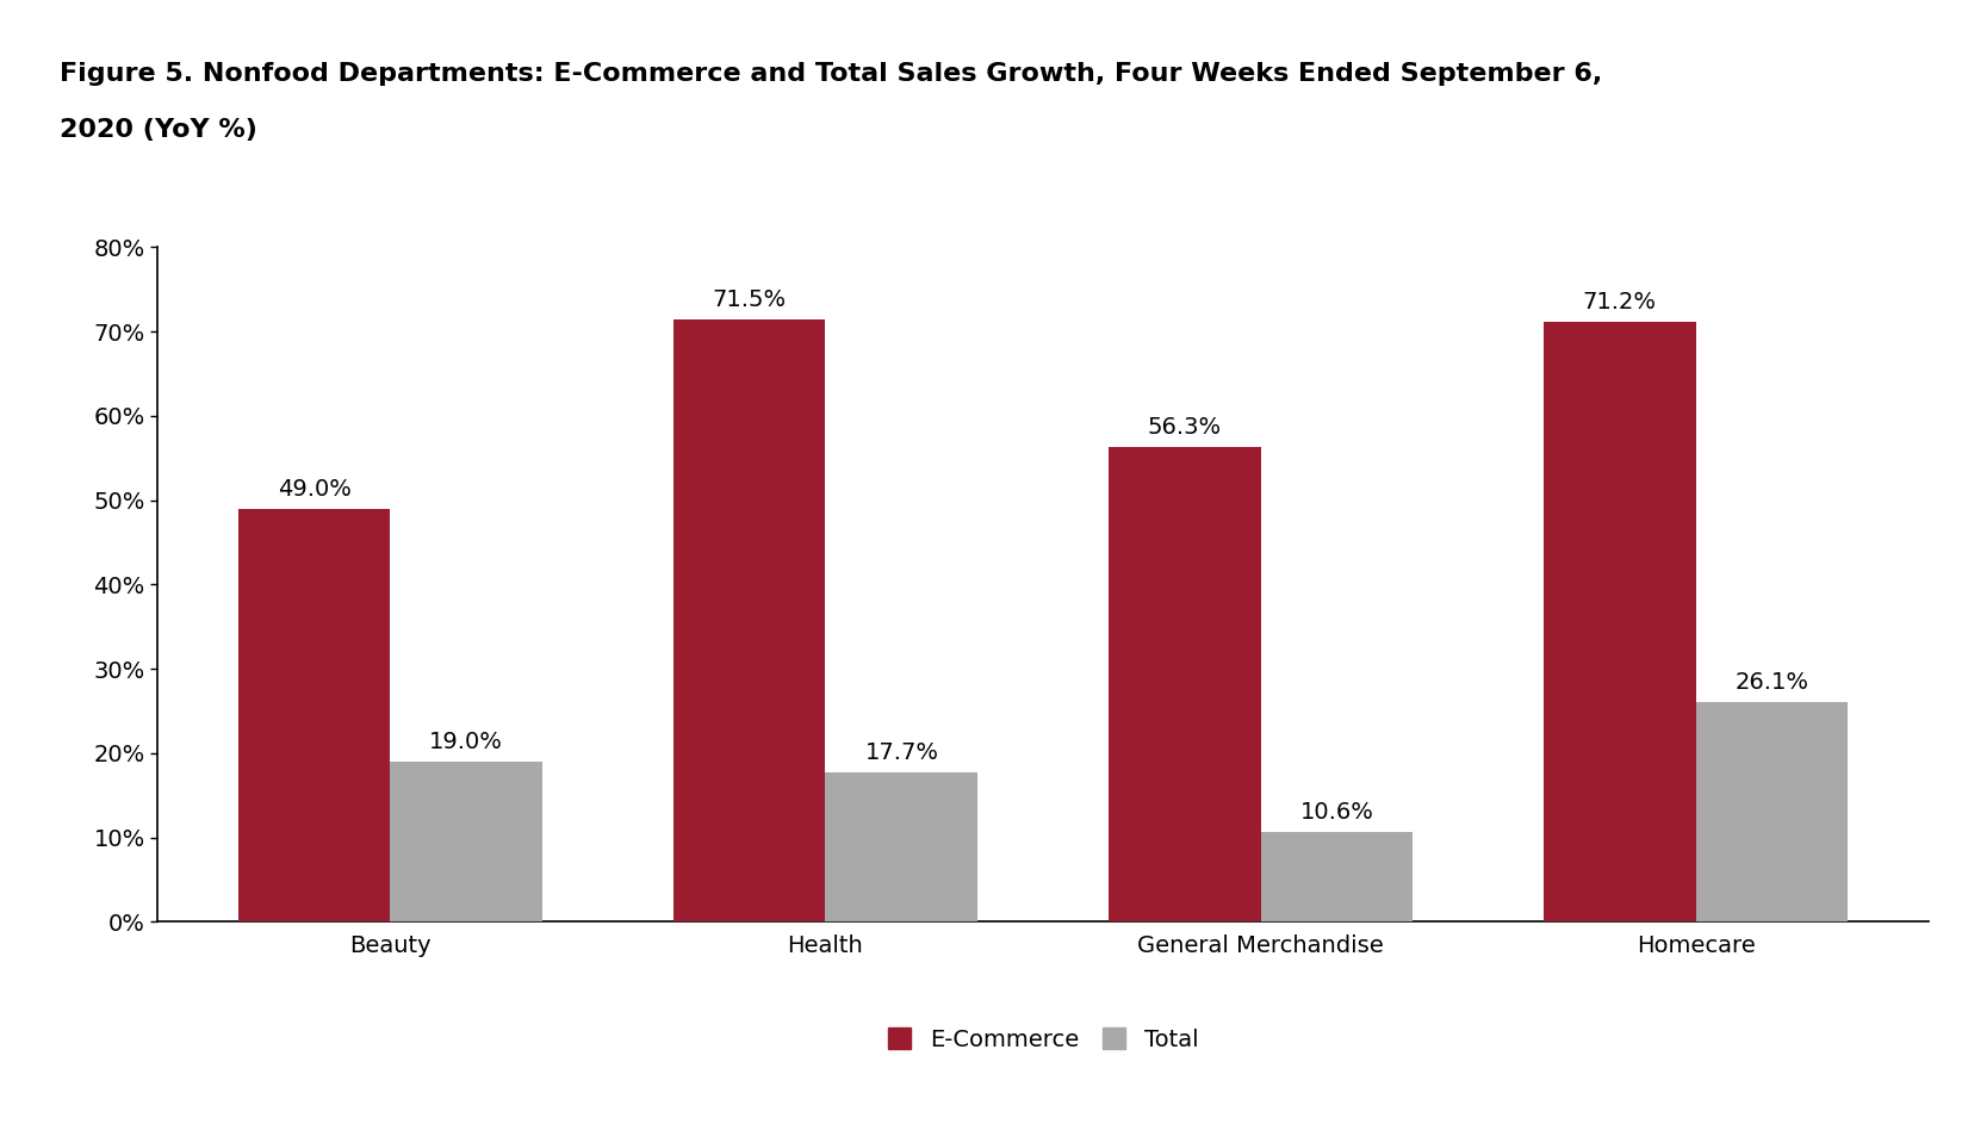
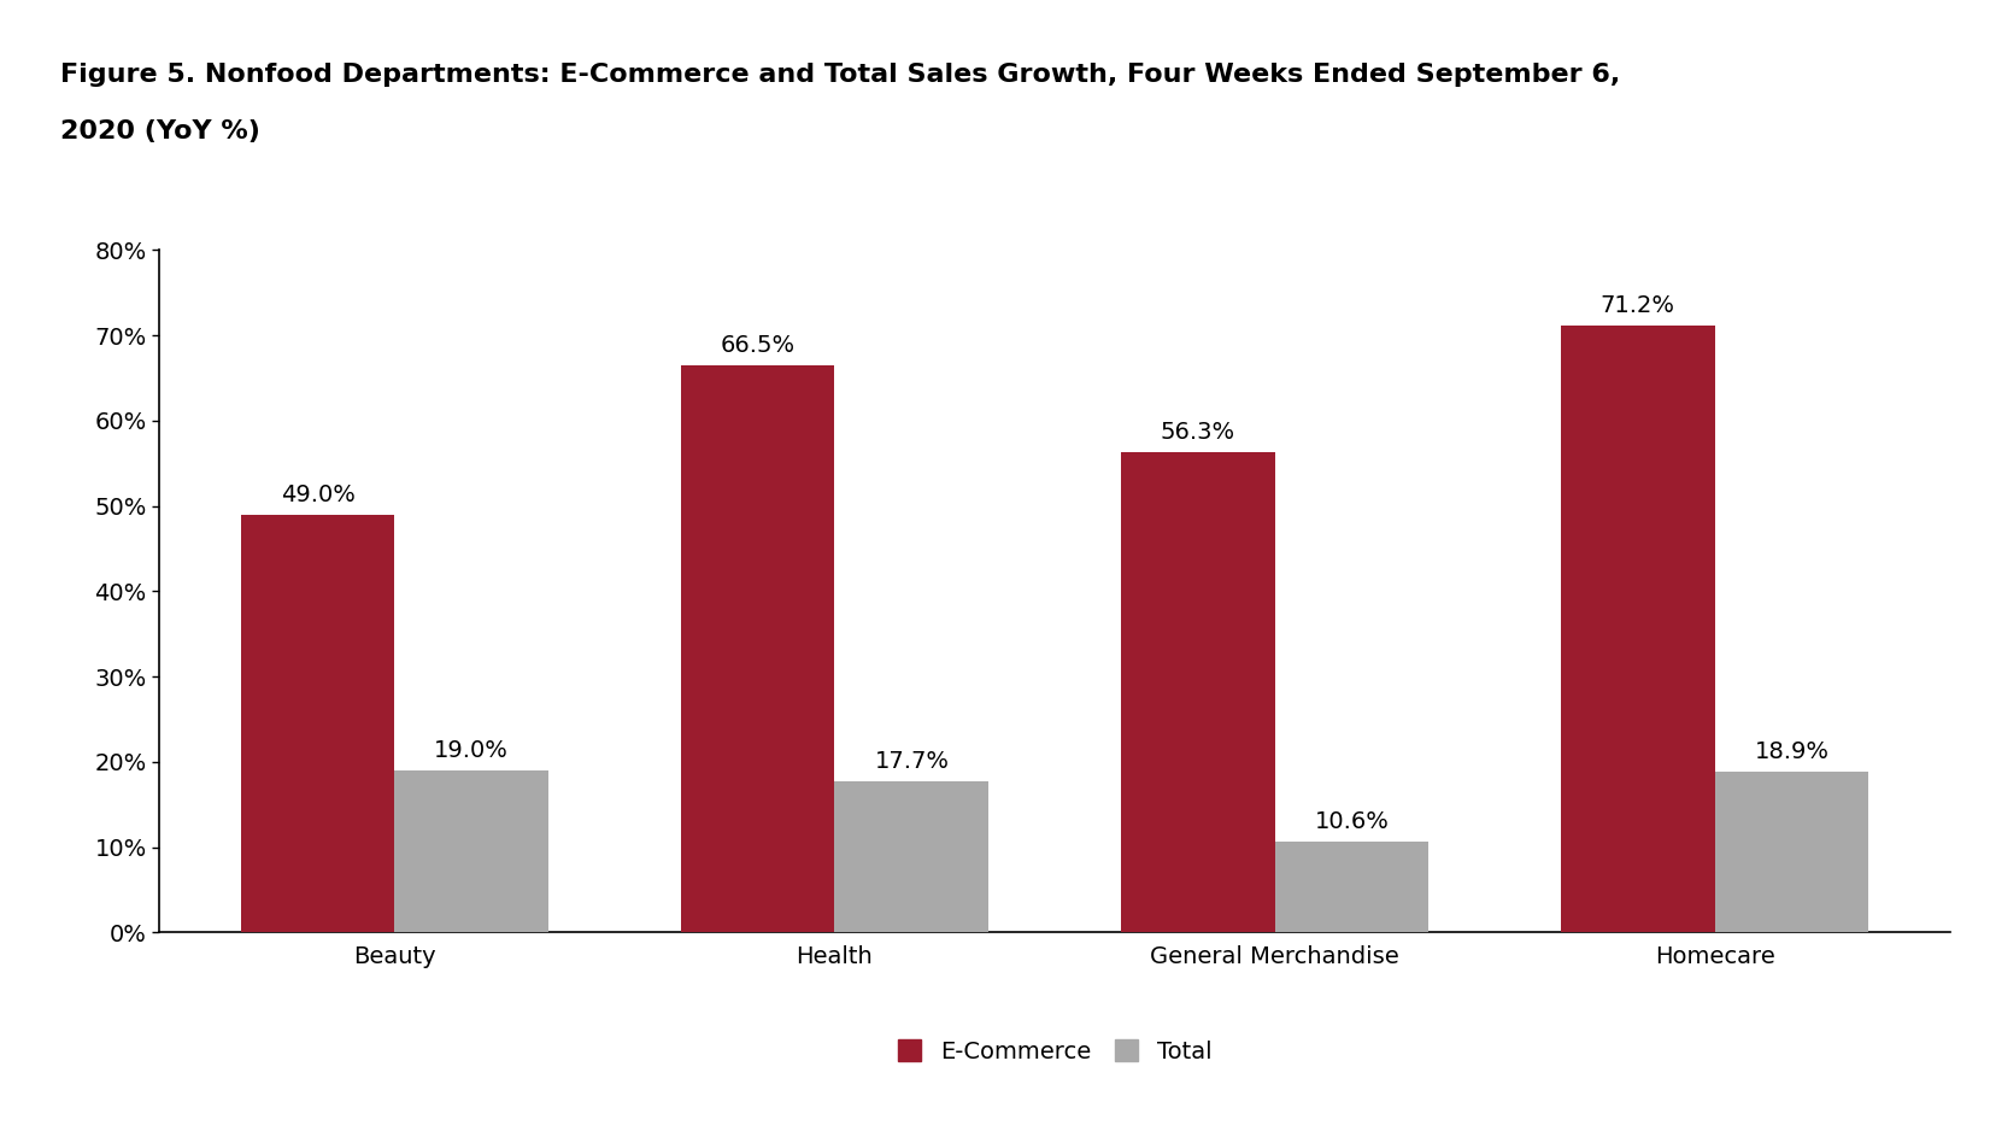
E-Commerce/Health: 71.5% -> 66.5%
Total/Homecare: 26.1% -> 18.9%
